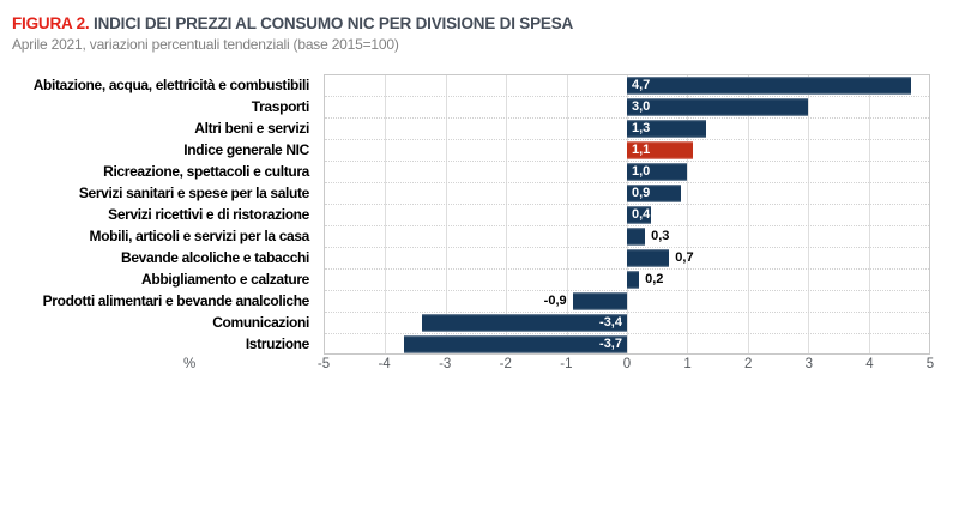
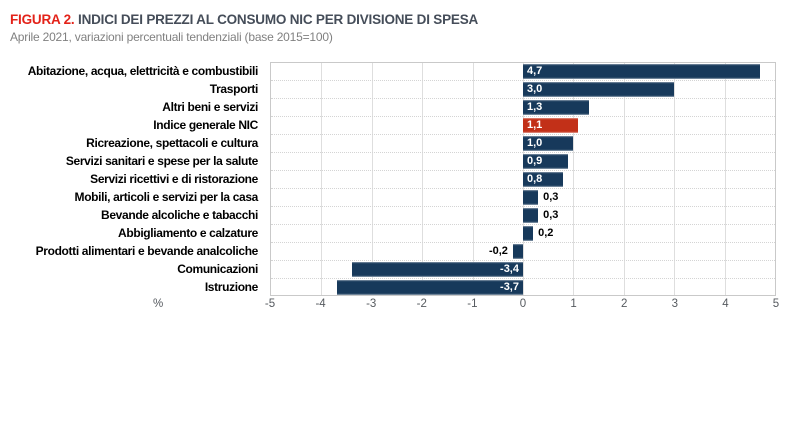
Servizi ricettivi e di ristorazione: 0,4 -> 0,8
Bevande alcoliche e tabacchi: 0,7 -> 0,3
Prodotti alimentari e bevande analcoliche: -0,9 -> -0,2
